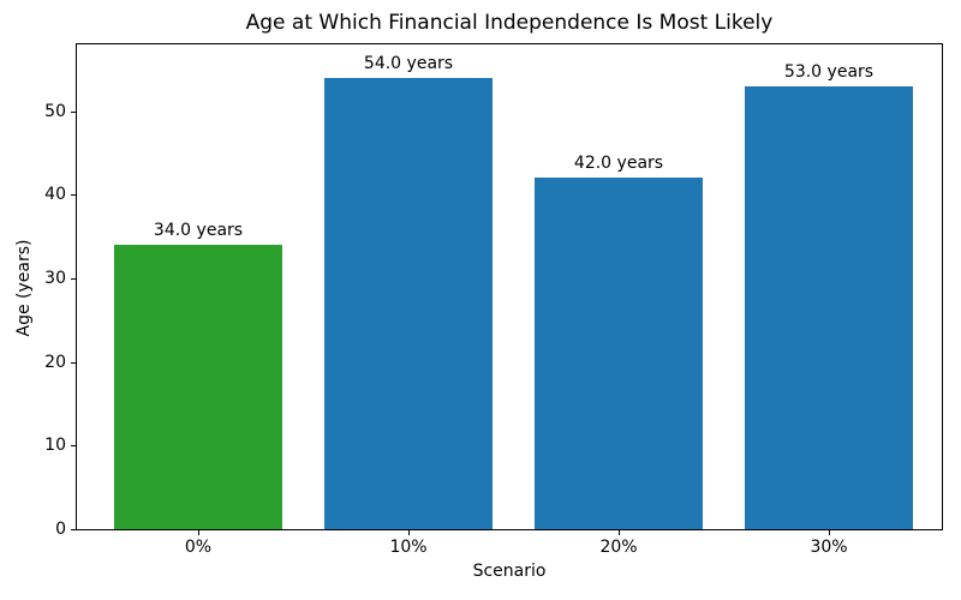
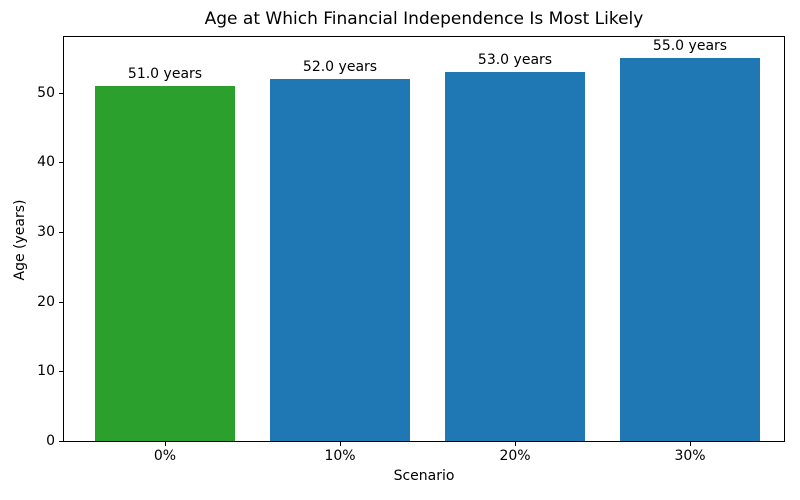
0%: 34.0 -> 51.0
10%: 54.0 -> 52.0
20%: 42.0 -> 53.0
30%: 53.0 -> 55.0
